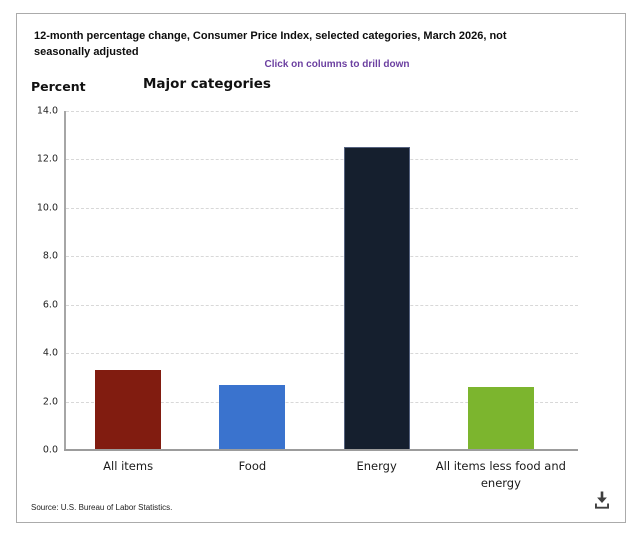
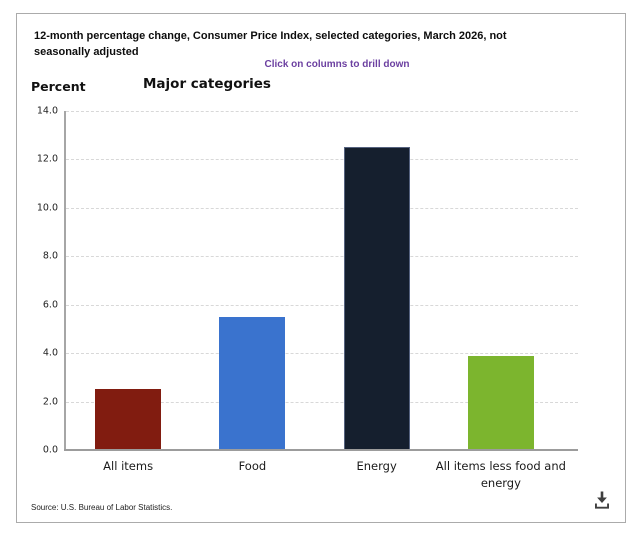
All items: 3.3 -> 2.5
Food: 2.7 -> 5.5
All items less food and energy: 2.6 -> 3.9
